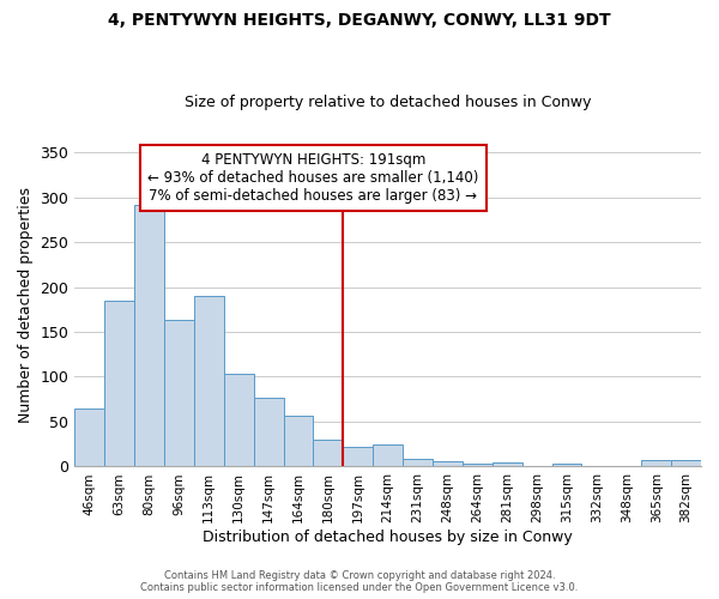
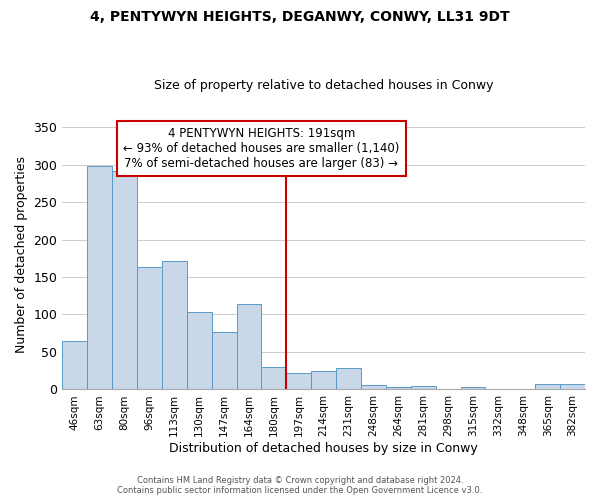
63sqm: 185 -> 298
113sqm: 190 -> 172
164sqm: 57 -> 114
231sqm: 9 -> 28
